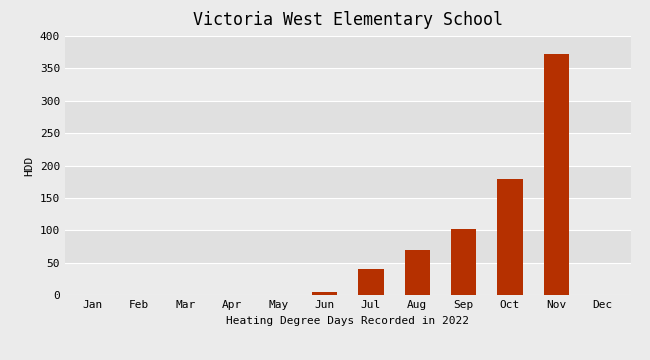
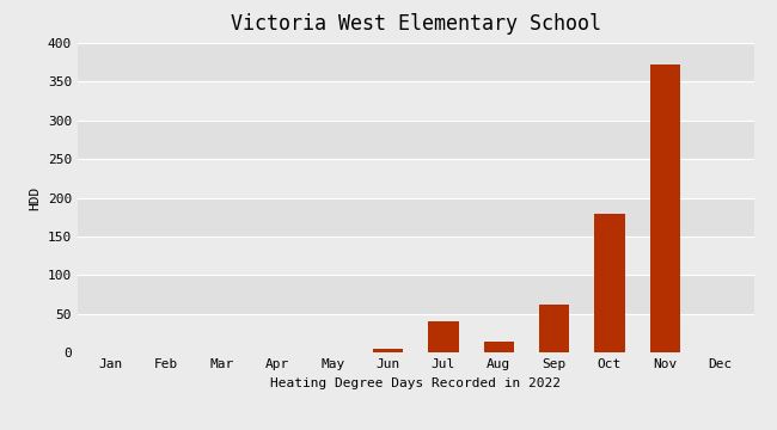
Aug: 70 -> 14
Sep: 102 -> 62
